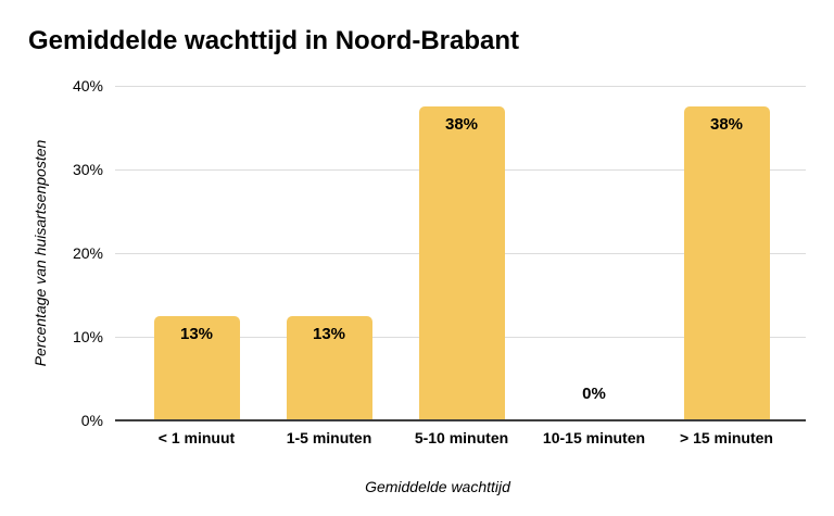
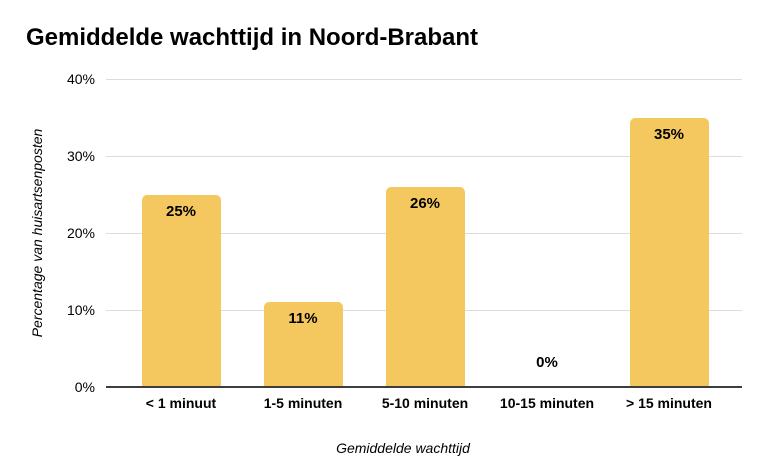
< 1 minuut: 13% -> 25%
1-5 minuten: 13% -> 11%
5-10 minuten: 38% -> 26%
> 15 minuten: 38% -> 35%
